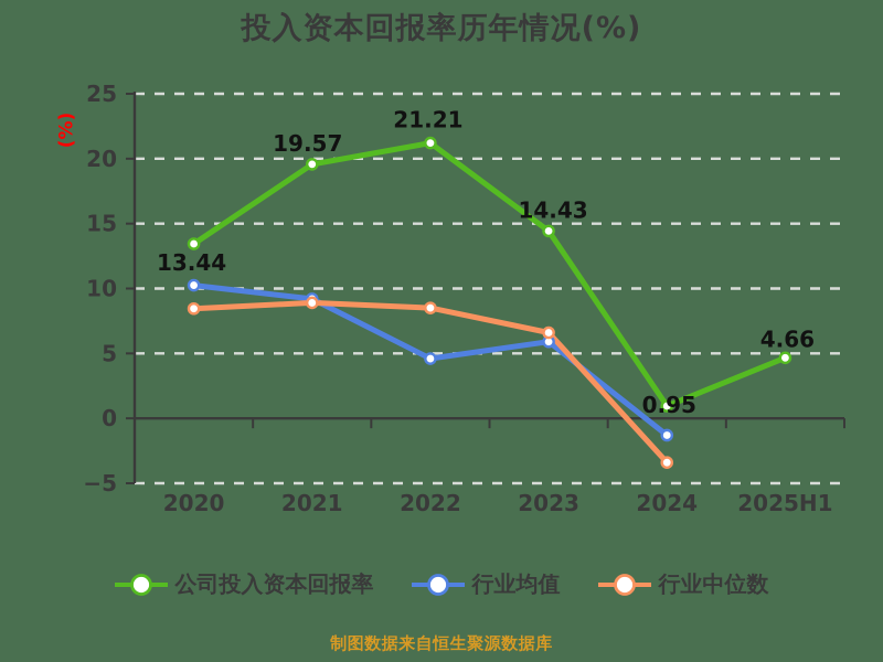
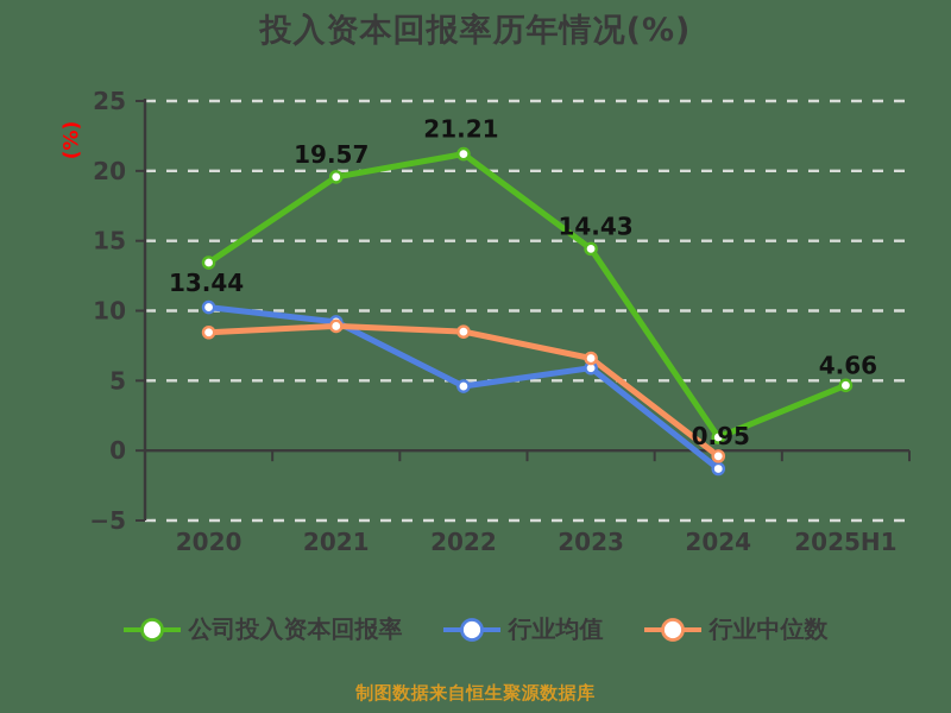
行业中位数/2024: -3.4 -> -0.4
